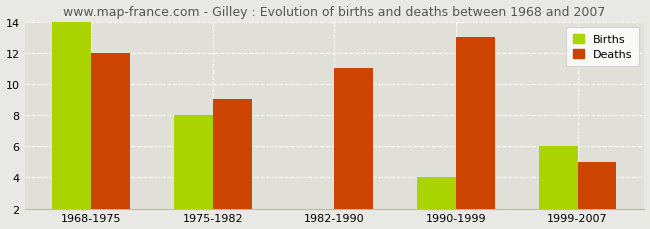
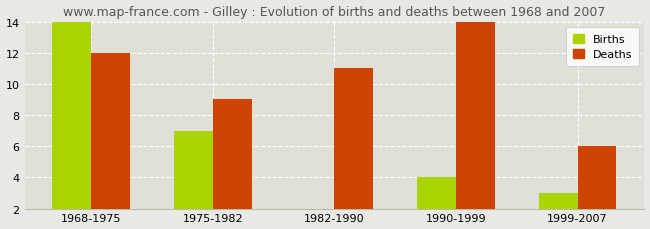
Births/1975-1982: 8 -> 7
Deaths/1990-1999: 13 -> 14
Births/1999-2007: 6 -> 3
Deaths/1999-2007: 5 -> 6
